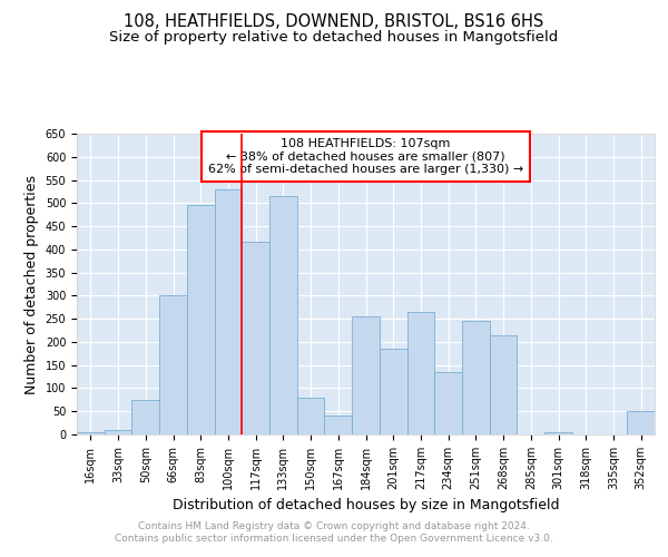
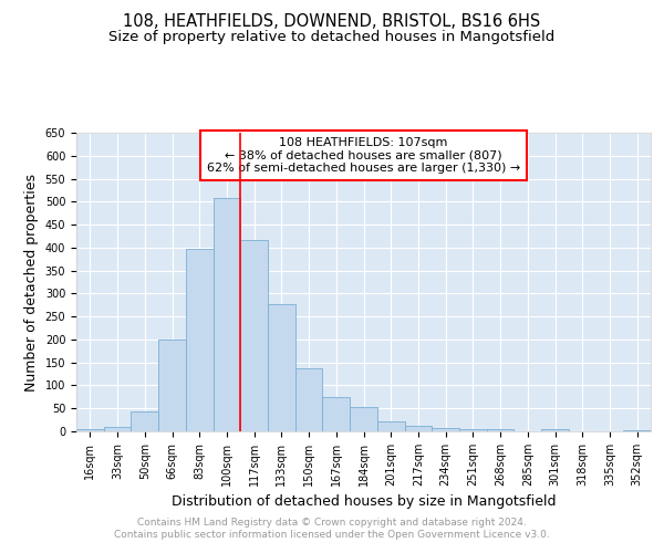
50sqm: 75 -> 44
66sqm: 300 -> 200
83sqm: 495 -> 397
100sqm: 530 -> 507
133sqm: 515 -> 278
150sqm: 80 -> 137
167sqm: 40 -> 75
184sqm: 255 -> 52
201sqm: 185 -> 22
217sqm: 265 -> 13
234sqm: 135 -> 8
251sqm: 245 -> 4
268sqm: 215 -> 4
352sqm: 50 -> 3
